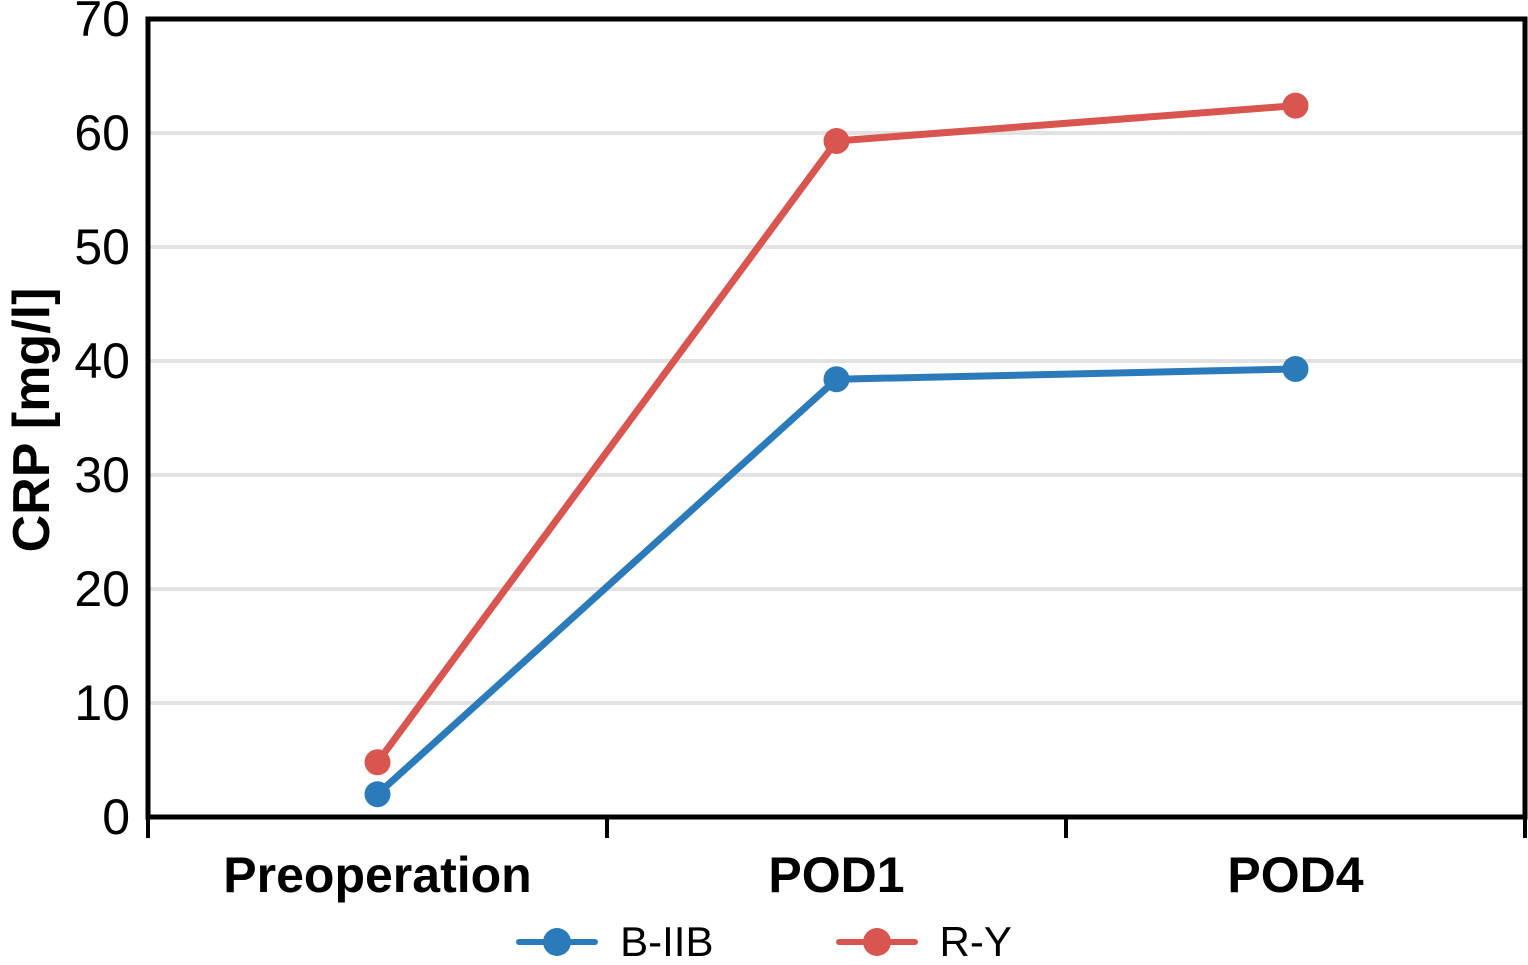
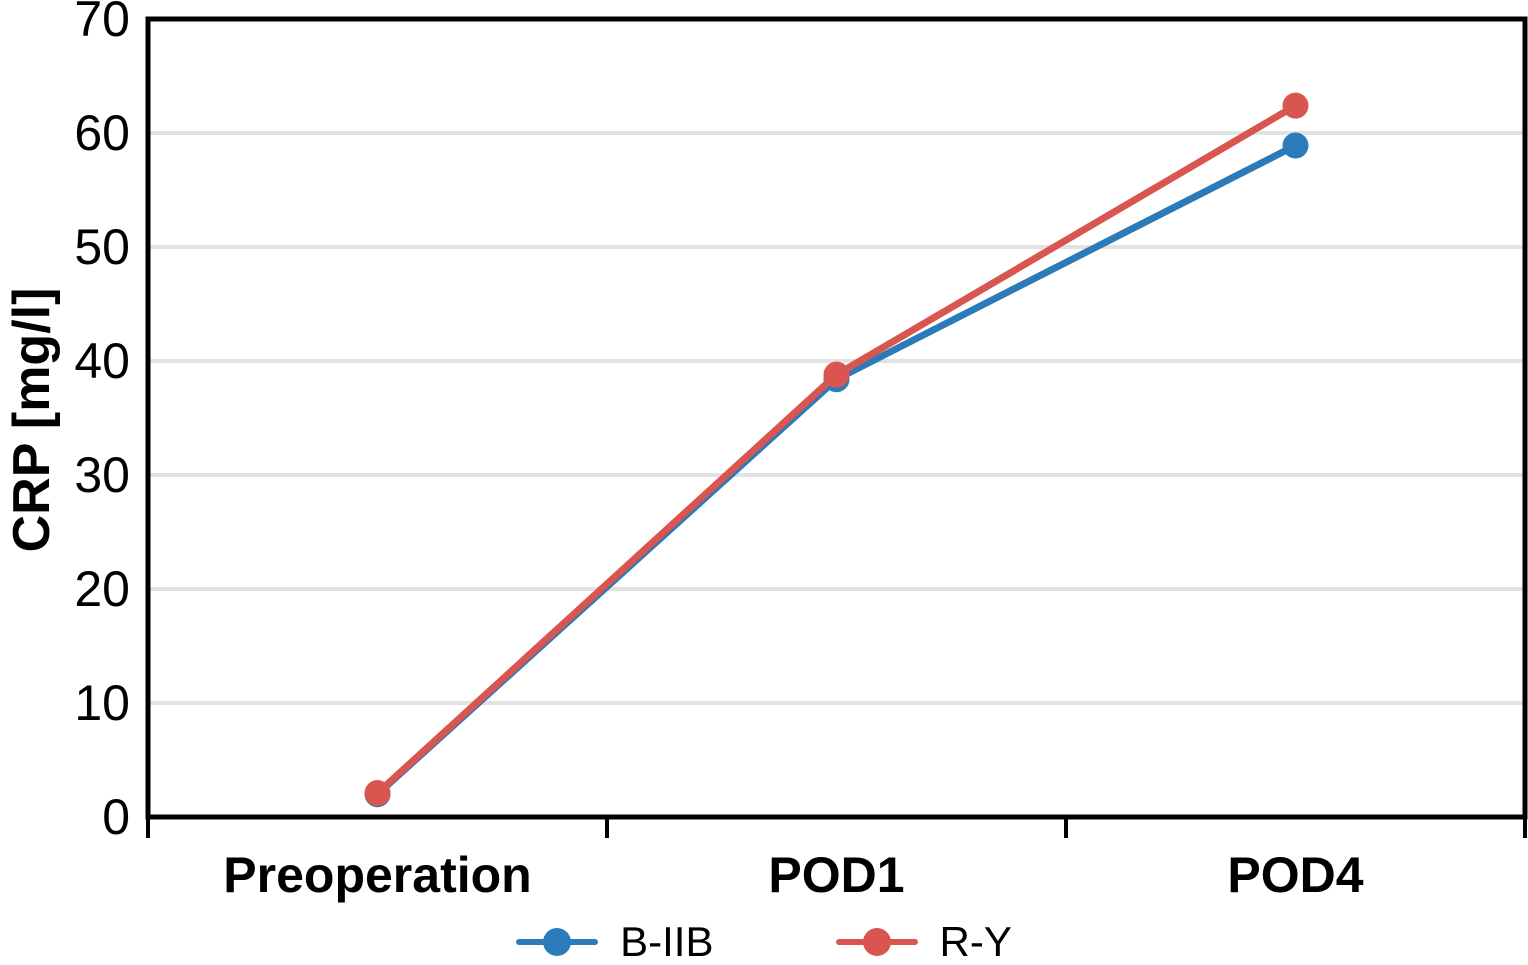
R-Y/Preoperation: 4.8 -> 2.1
R-Y/POD1: 59.3 -> 38.8
B-IIB/POD4: 39.3 -> 58.9
